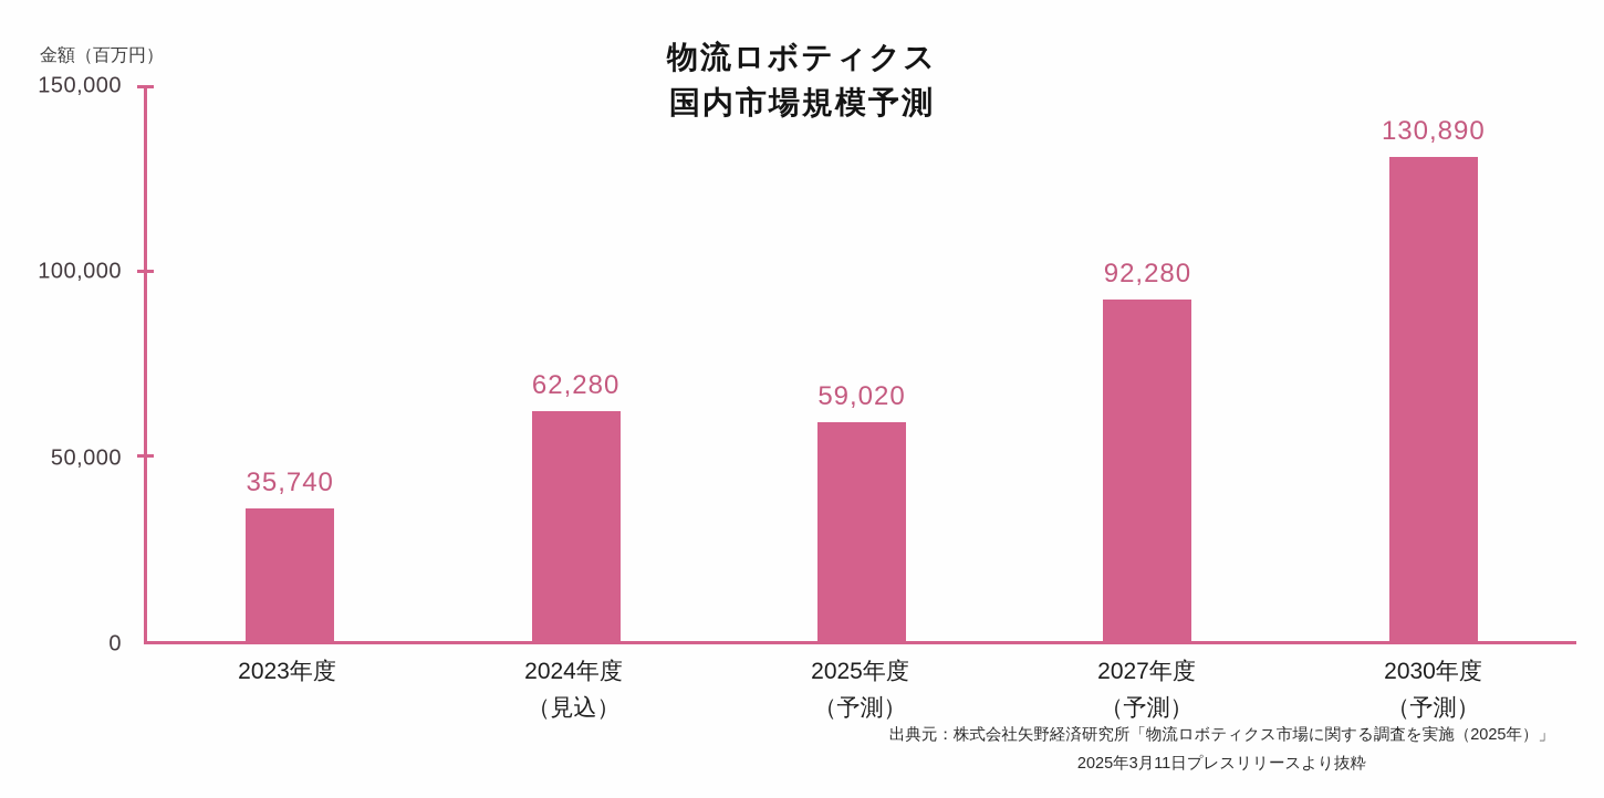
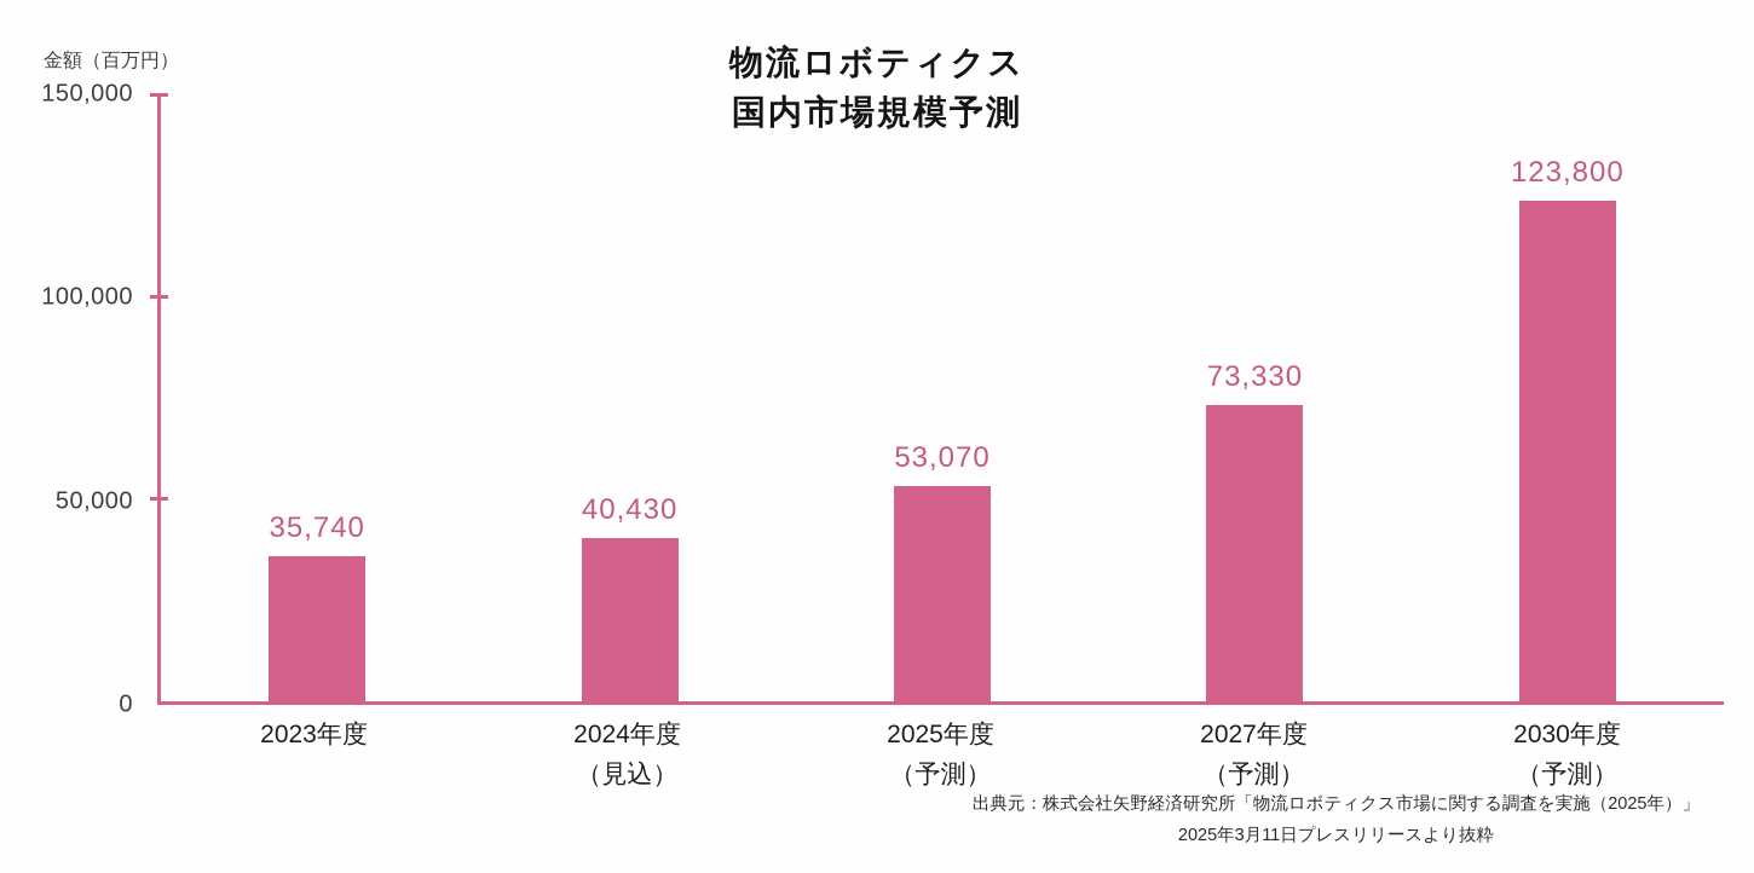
2024年度 （見込）: 62,280 -> 40,430
2025年度 （予測）: 59,020 -> 53,070
2027年度 （予測）: 92,280 -> 73,330
2030年度 （予測）: 130,890 -> 123,800
